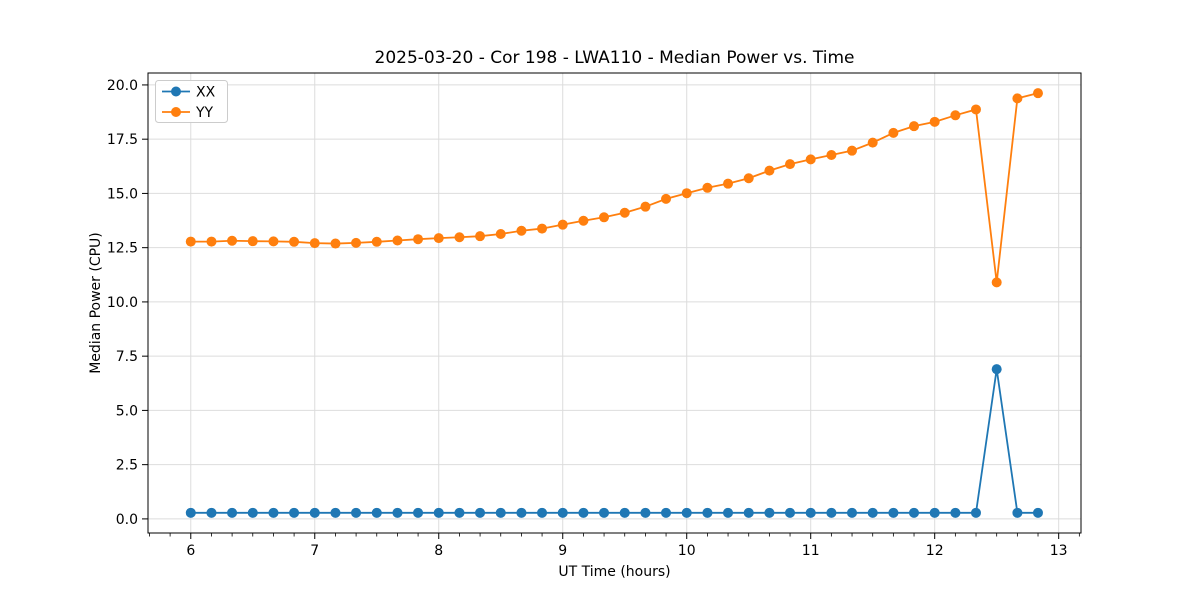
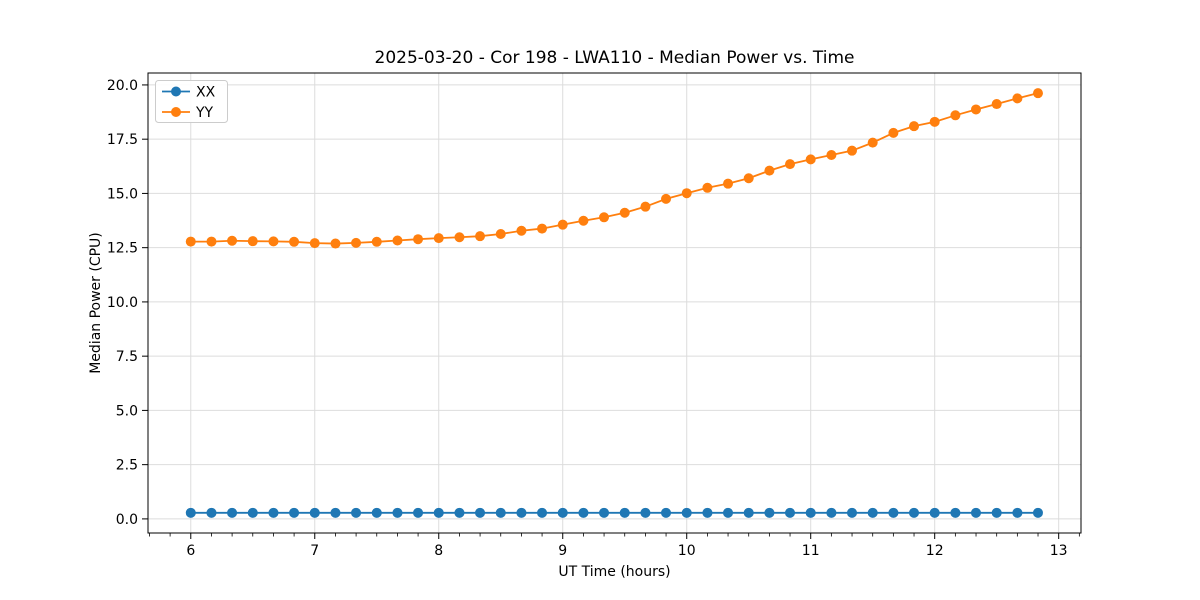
XX/12.5: 6.9 -> 0.3
YY/12.5: 10.9 -> 19.1
